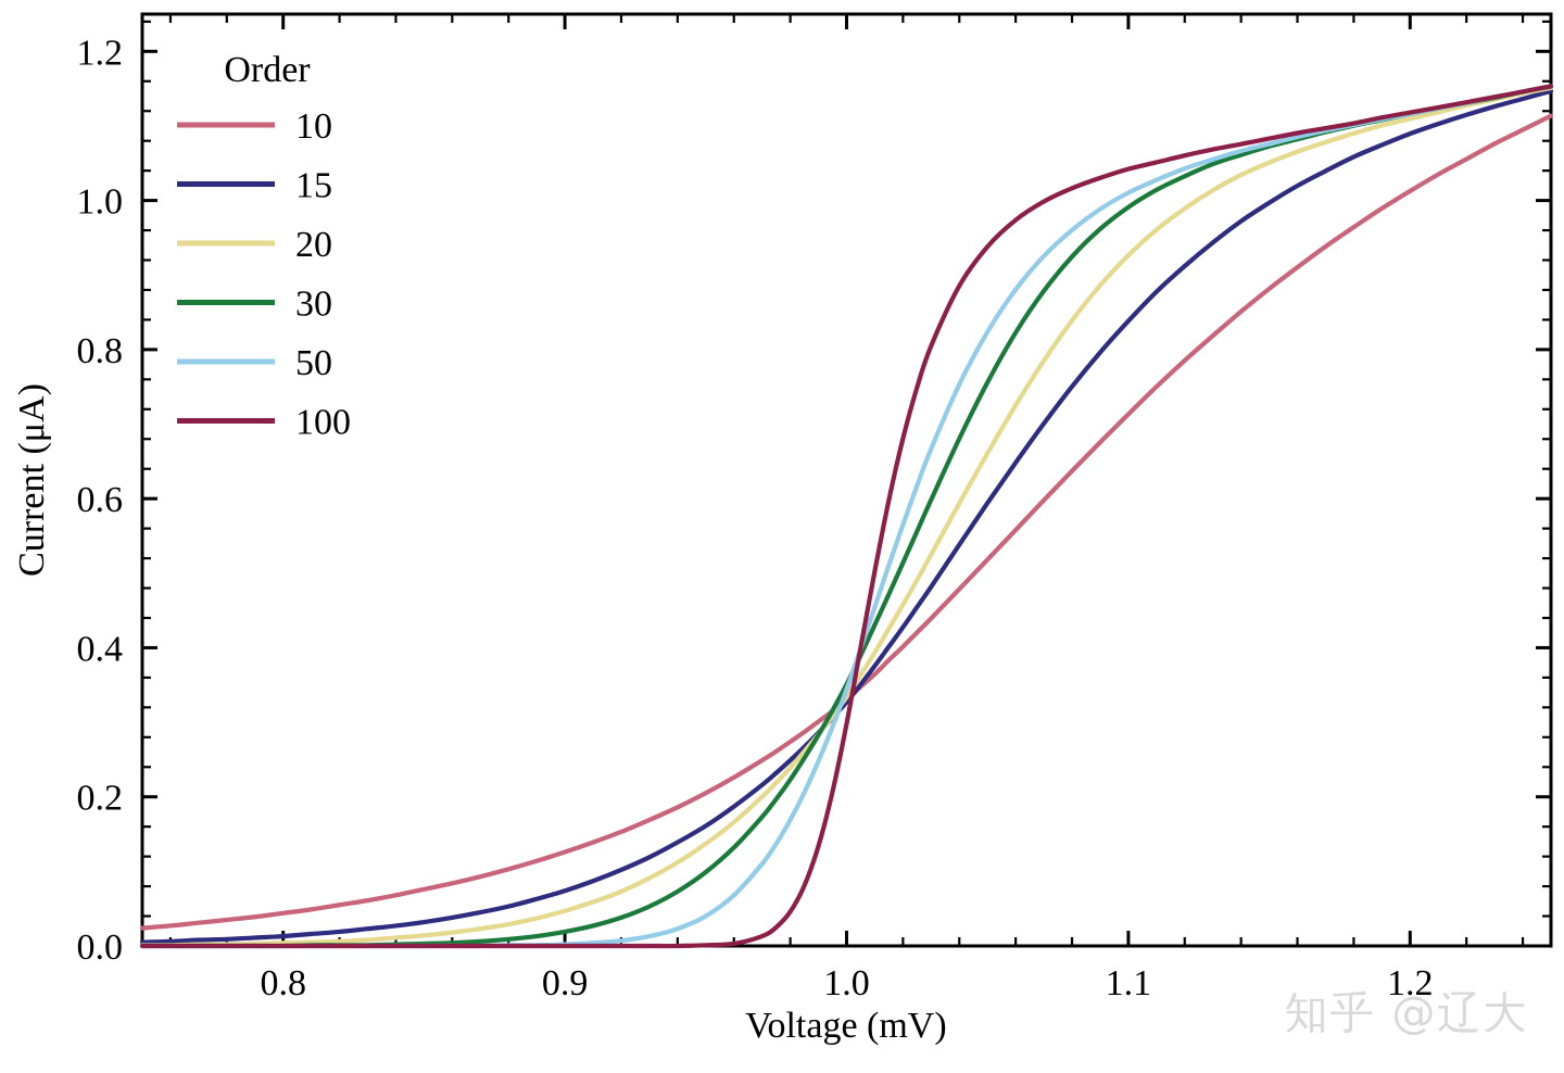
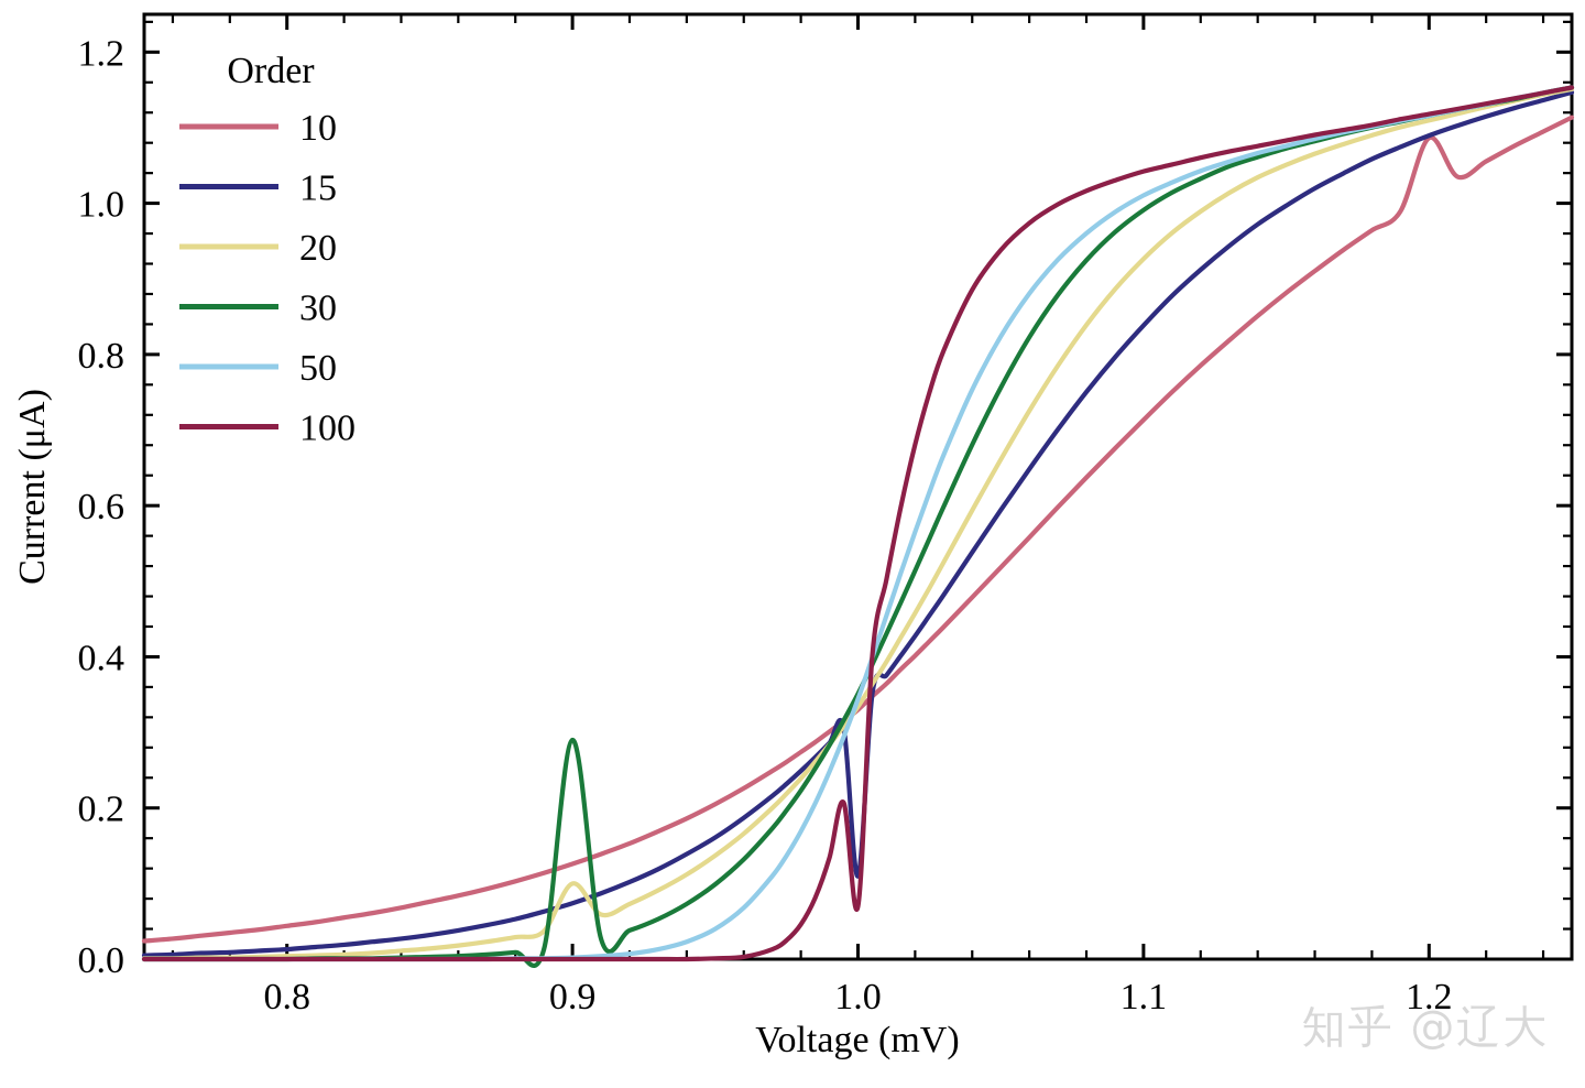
20/0.9: 0.05 -> 0.10
30/0.9: 0.02 -> 0.29
15/1.0: 0.33 -> 0.11
100/1.0: 0.30 -> 0.07
10/1.2: 0.90 -> 0.97
